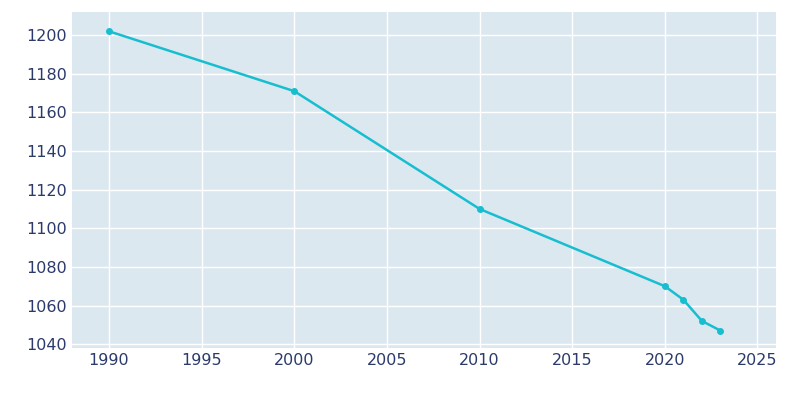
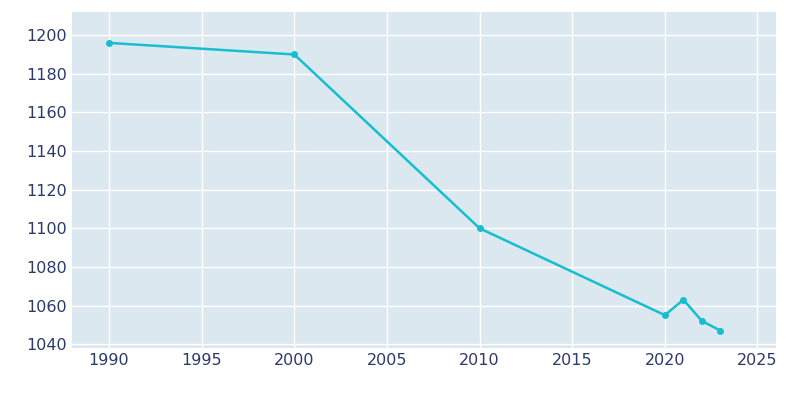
1990: 1202 -> 1196
2000: 1171 -> 1190
2010: 1110 -> 1100
2020: 1070 -> 1055
